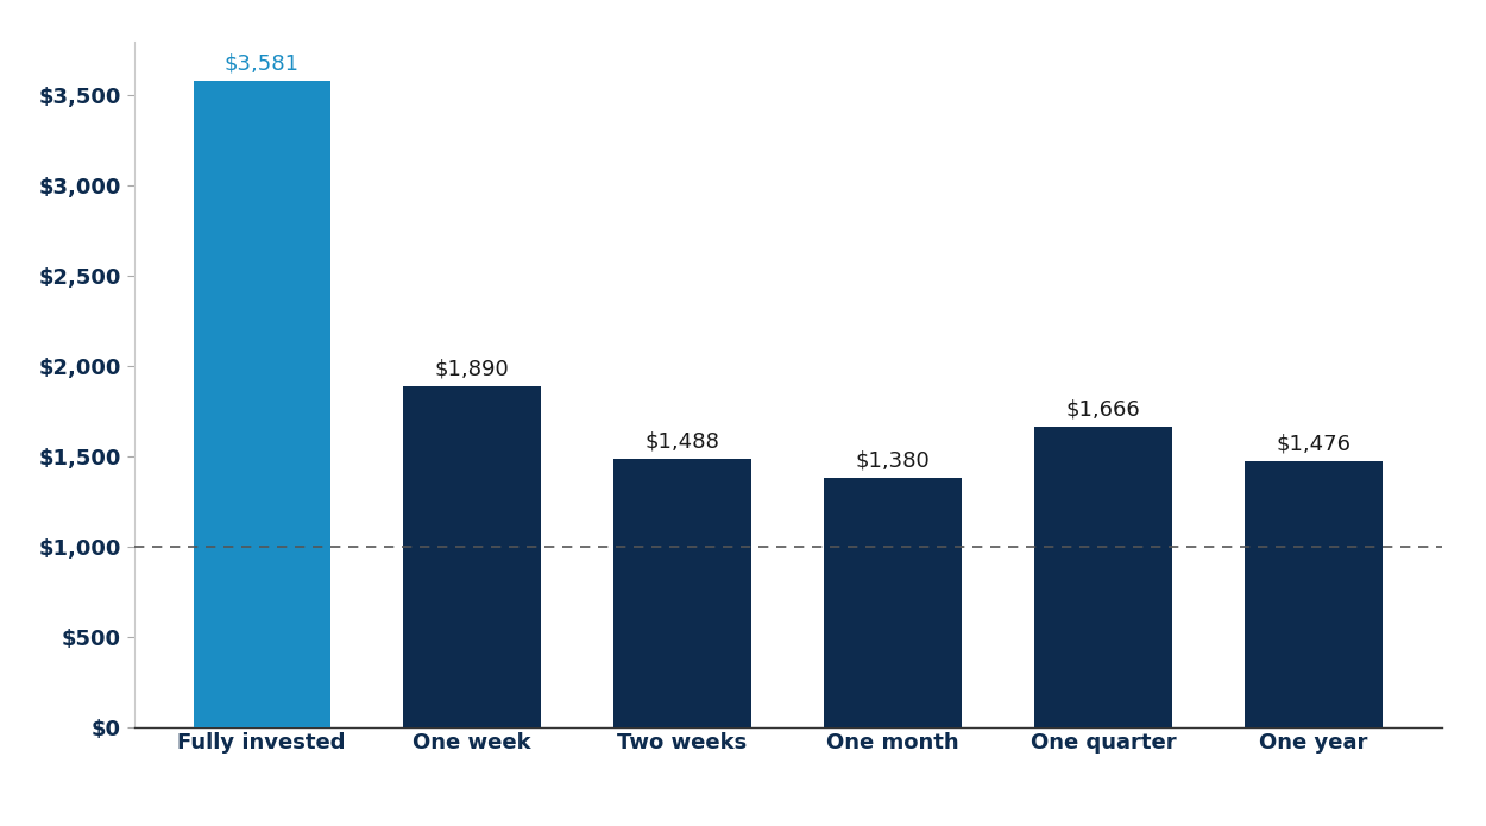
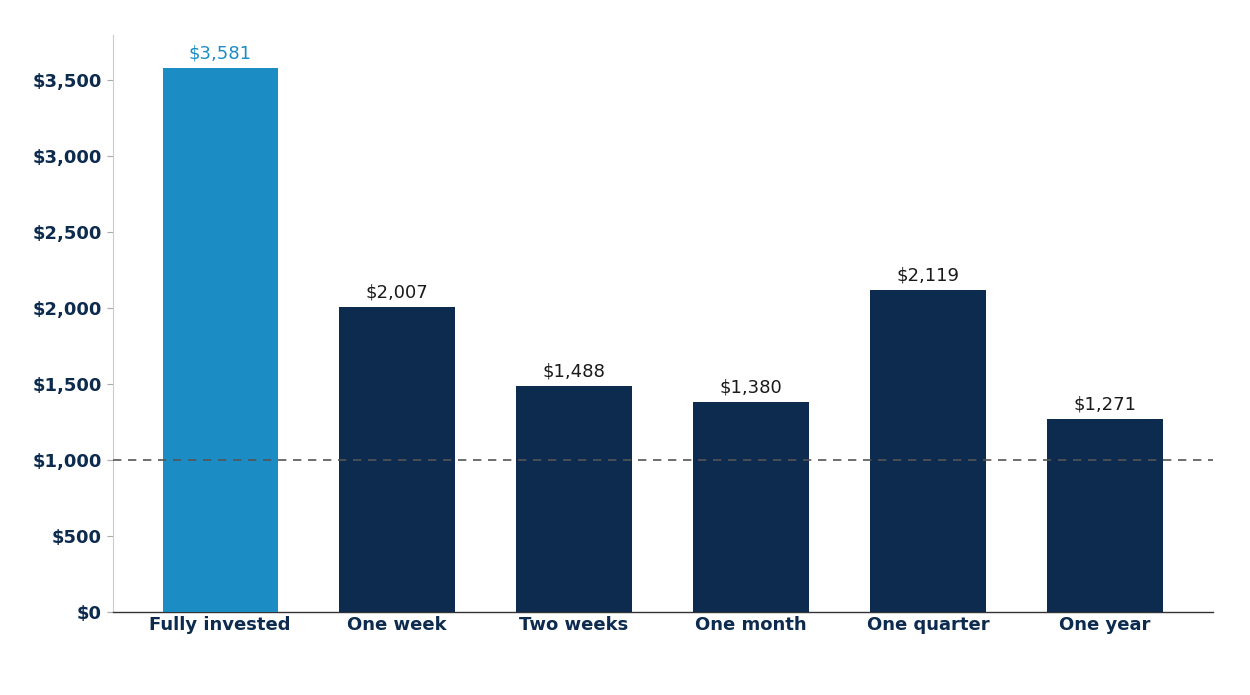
One week: $1,890 -> $2,007
One quarter: $1,666 -> $2,119
One year: $1,476 -> $1,271
